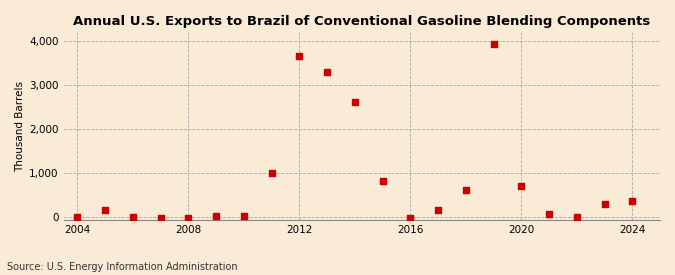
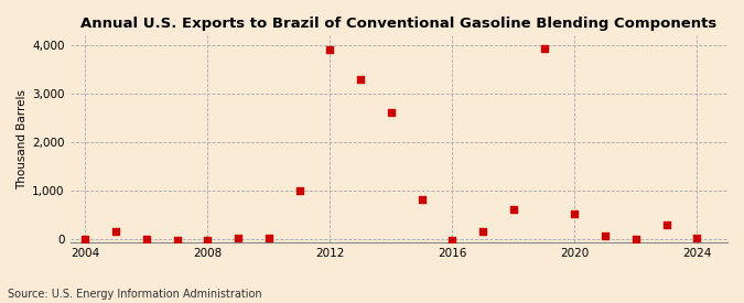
2012: 3,650 -> 3,900
2020: 700 -> 510
2024: 350 -> 10
